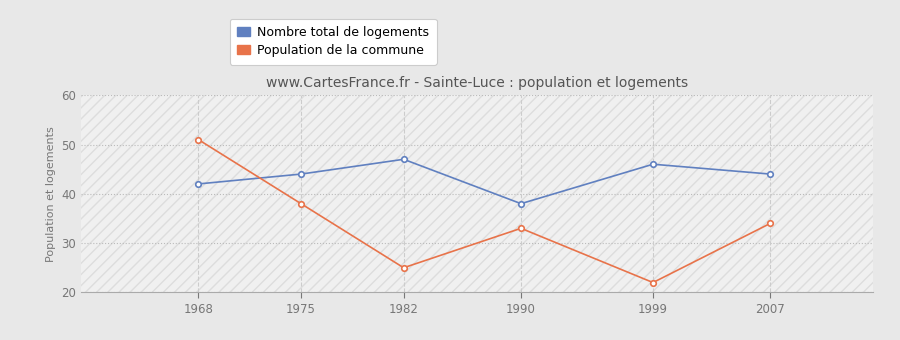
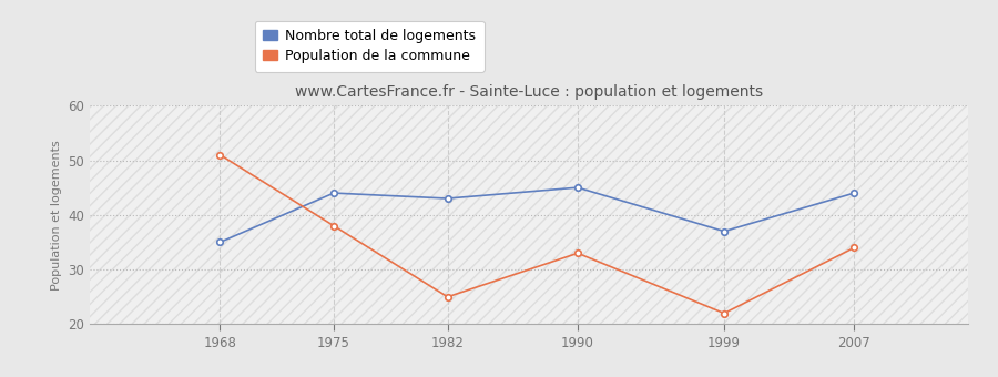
Nombre total de logements/1968: 42 -> 35
Nombre total de logements/1982: 47 -> 43
Nombre total de logements/1990: 38 -> 45
Nombre total de logements/1999: 46 -> 37
